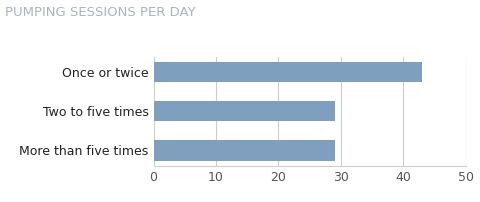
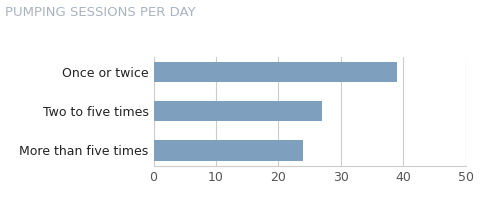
Once or twice: 43 -> 39
Two to five times: 29 -> 27
More than five times: 29 -> 24
